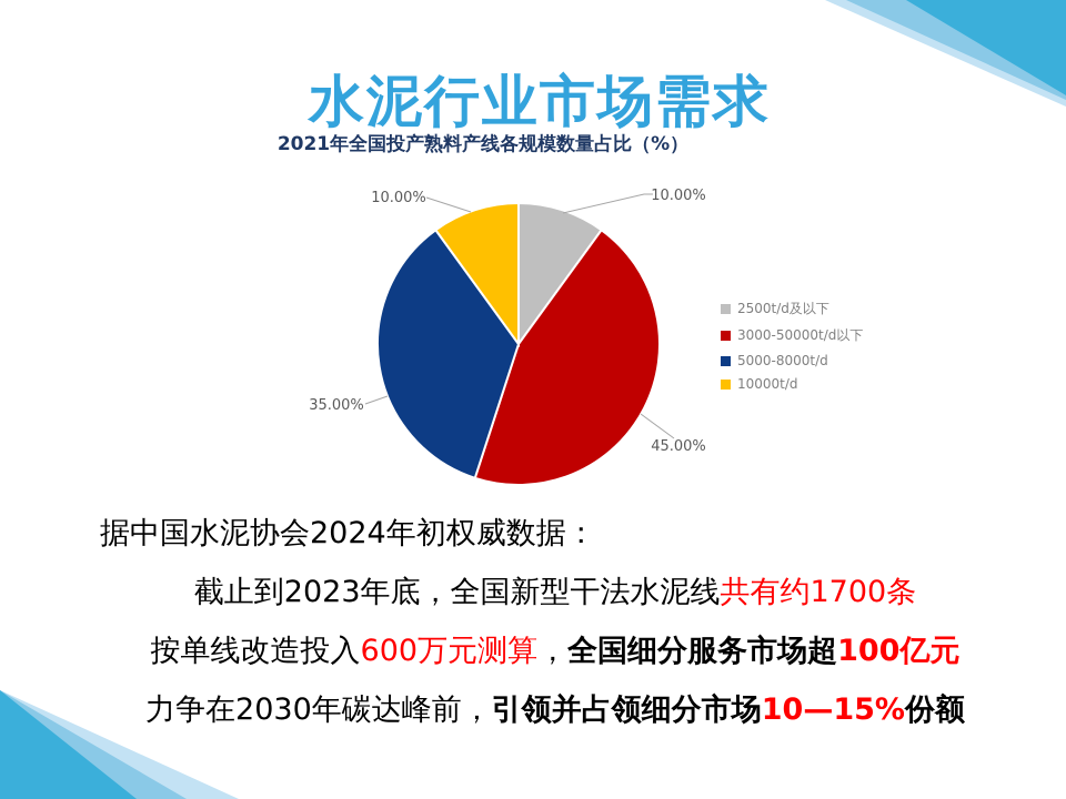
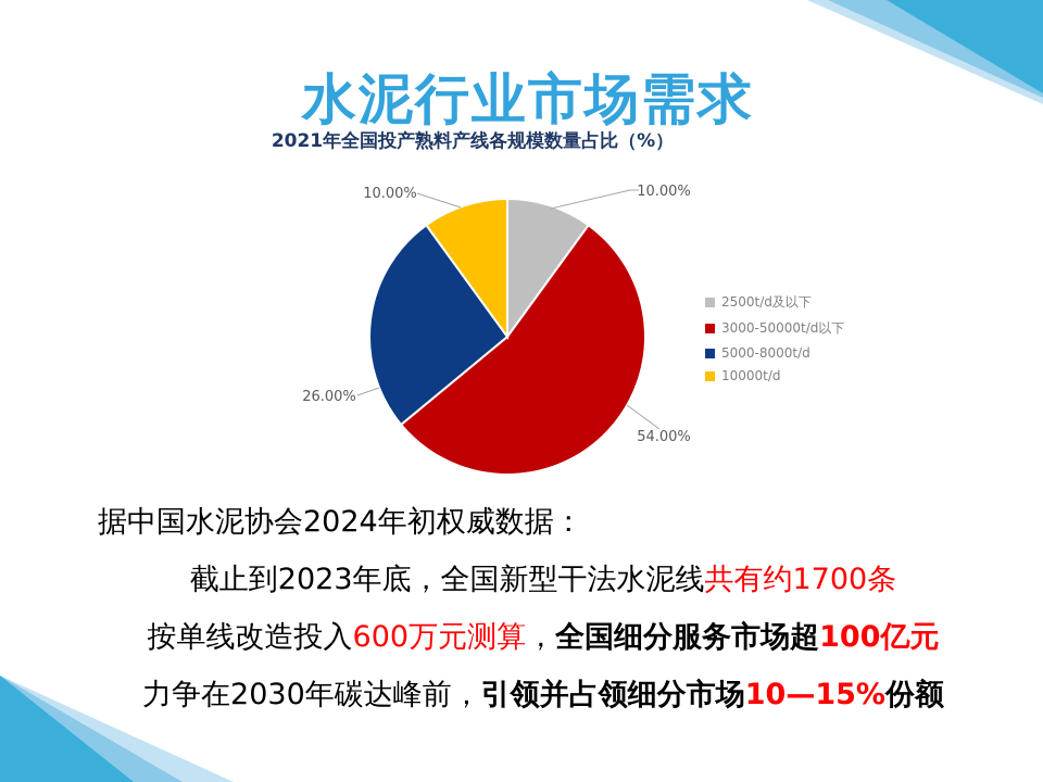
3000-50000t/d以下: 45.00% -> 54.00%
5000-8000t/d: 35.00% -> 26.00%
